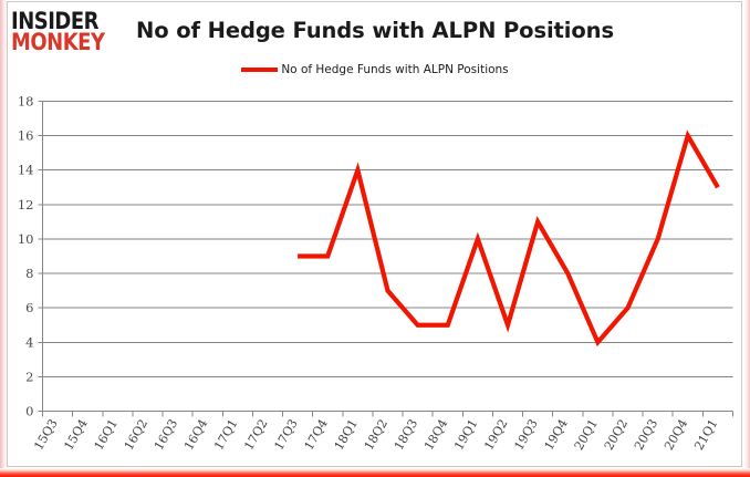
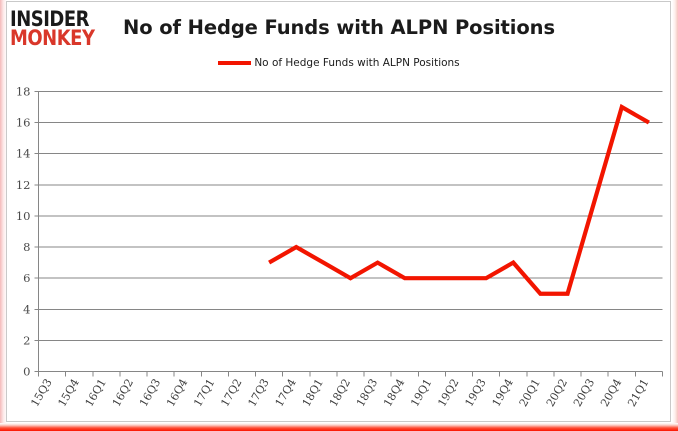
17Q3: 9 -> 7
17Q4: 9 -> 8
18Q1: 14 -> 7
18Q2: 7 -> 6
18Q3: 5 -> 7
18Q4: 5 -> 6
19Q1: 10 -> 6
19Q2: 5 -> 6
19Q3: 11 -> 6
19Q4: 8 -> 7
20Q1: 4 -> 5
20Q2: 6 -> 5
20Q3: 10 -> 11
20Q4: 16 -> 17
21Q1: 13 -> 16
